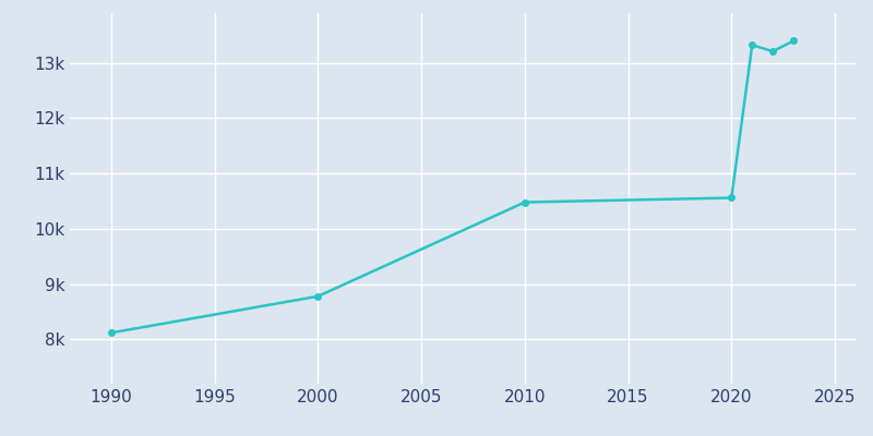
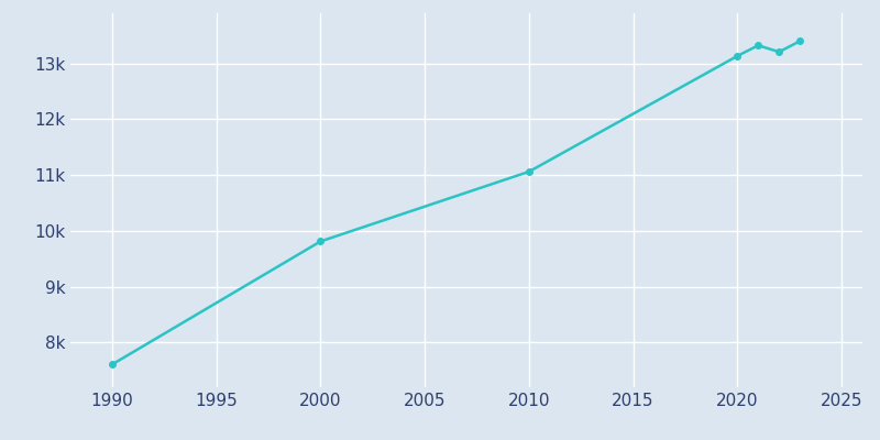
1990: 8.12k -> 7.61k
2000: 8.78k -> 9.81k
2010: 10.48k -> 11.06k
2020: 10.56k -> 13.13k
